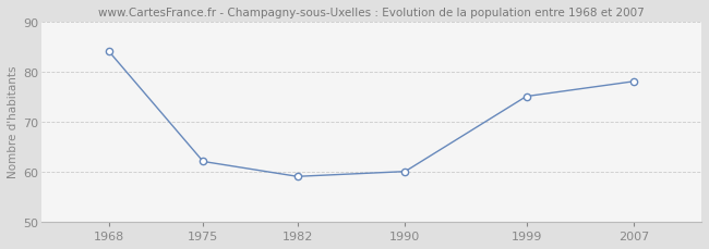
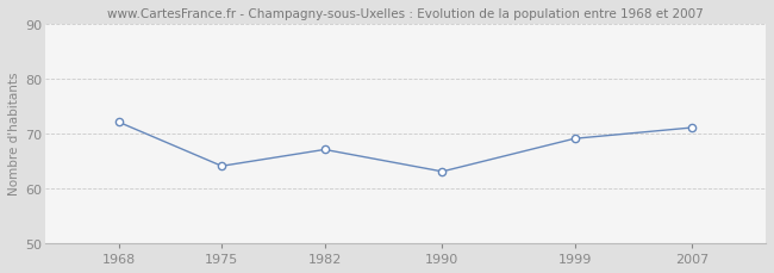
1968: 84 -> 72
1975: 62 -> 64
1982: 59 -> 67
1990: 60 -> 63
1999: 75 -> 69
2007: 78 -> 71
